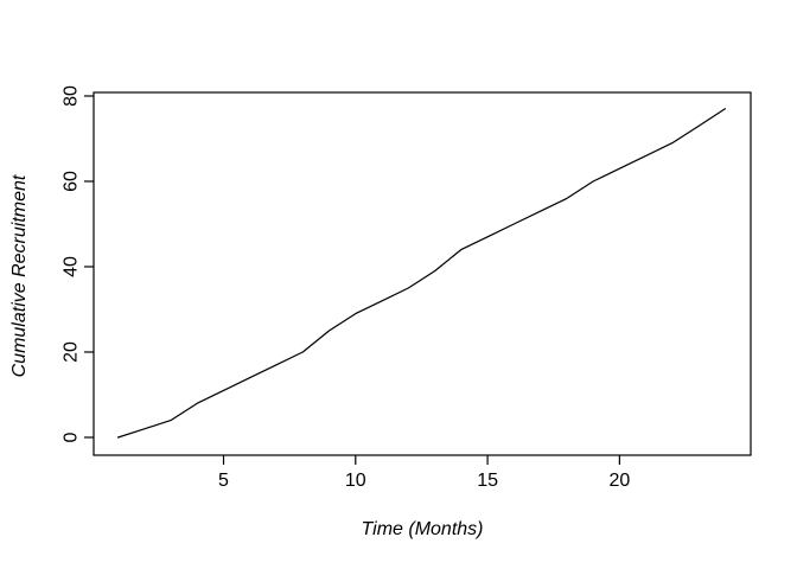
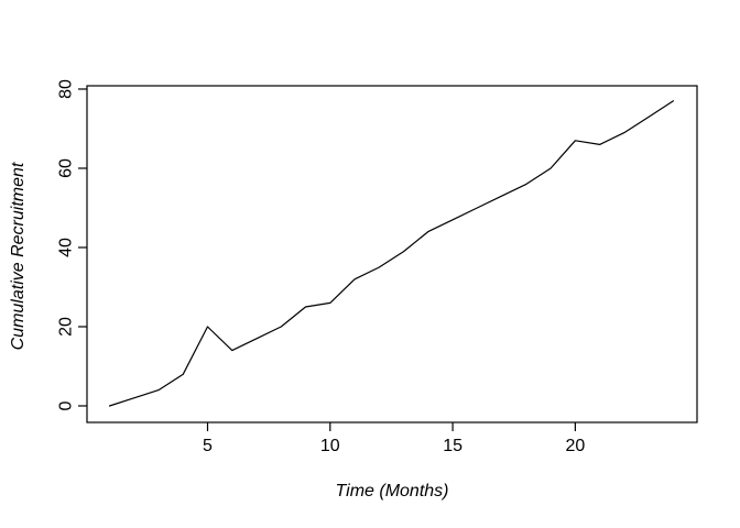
5: 11 -> 20
10: 29 -> 26
20: 63 -> 67
